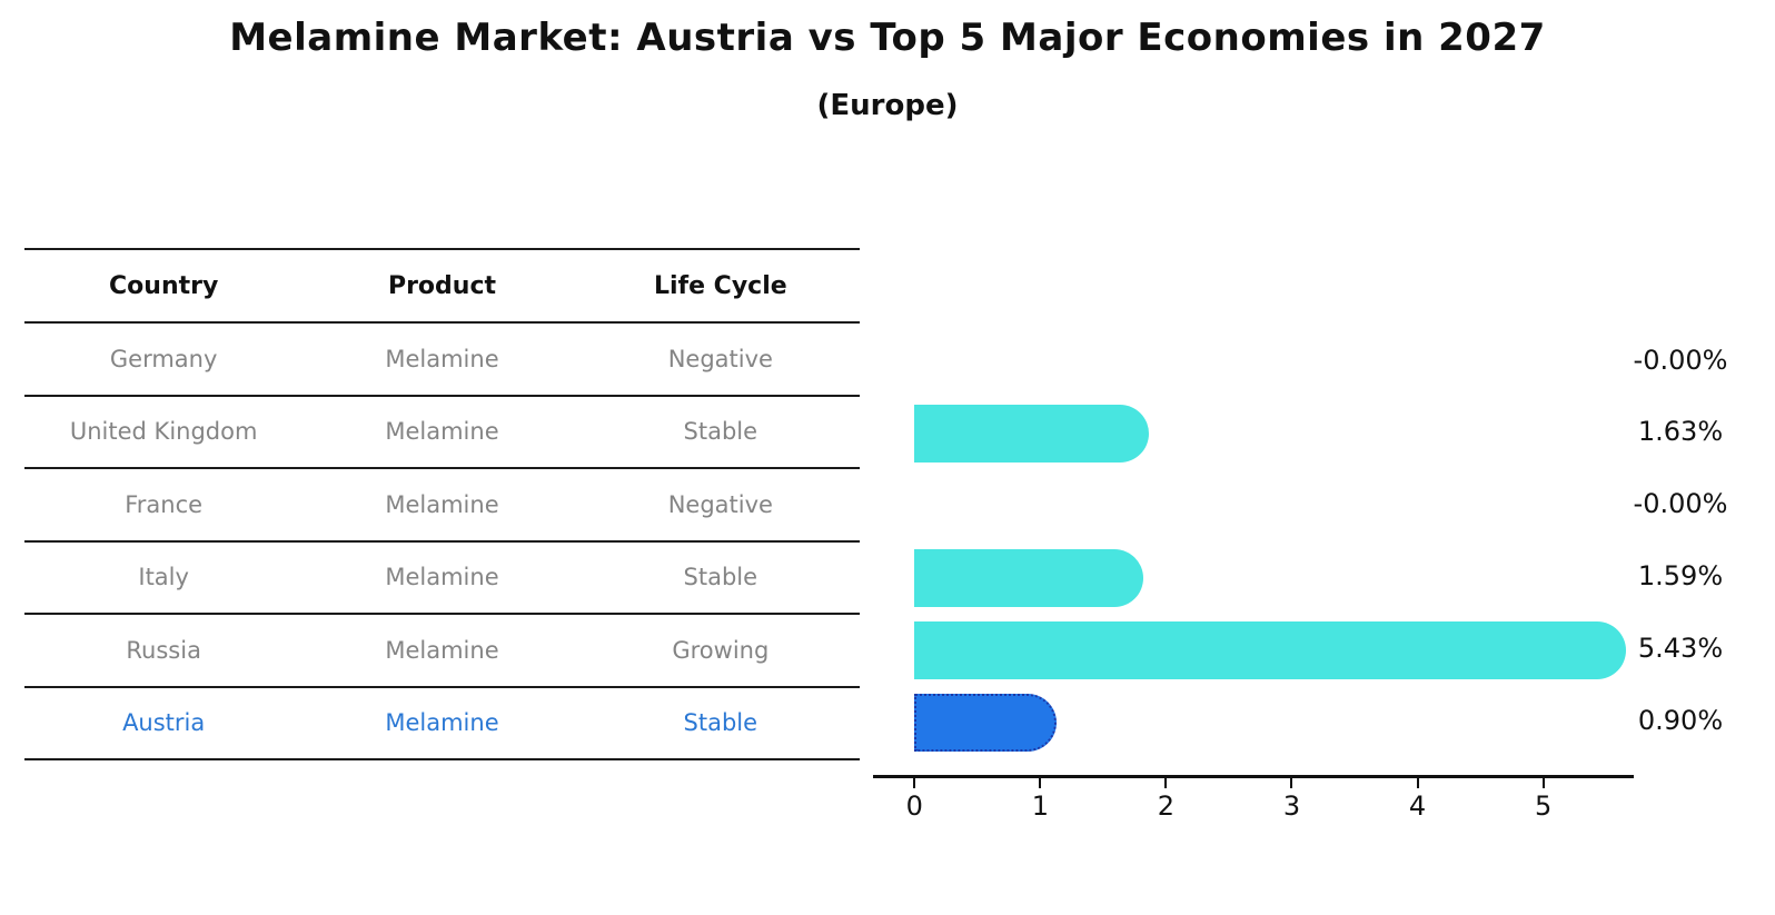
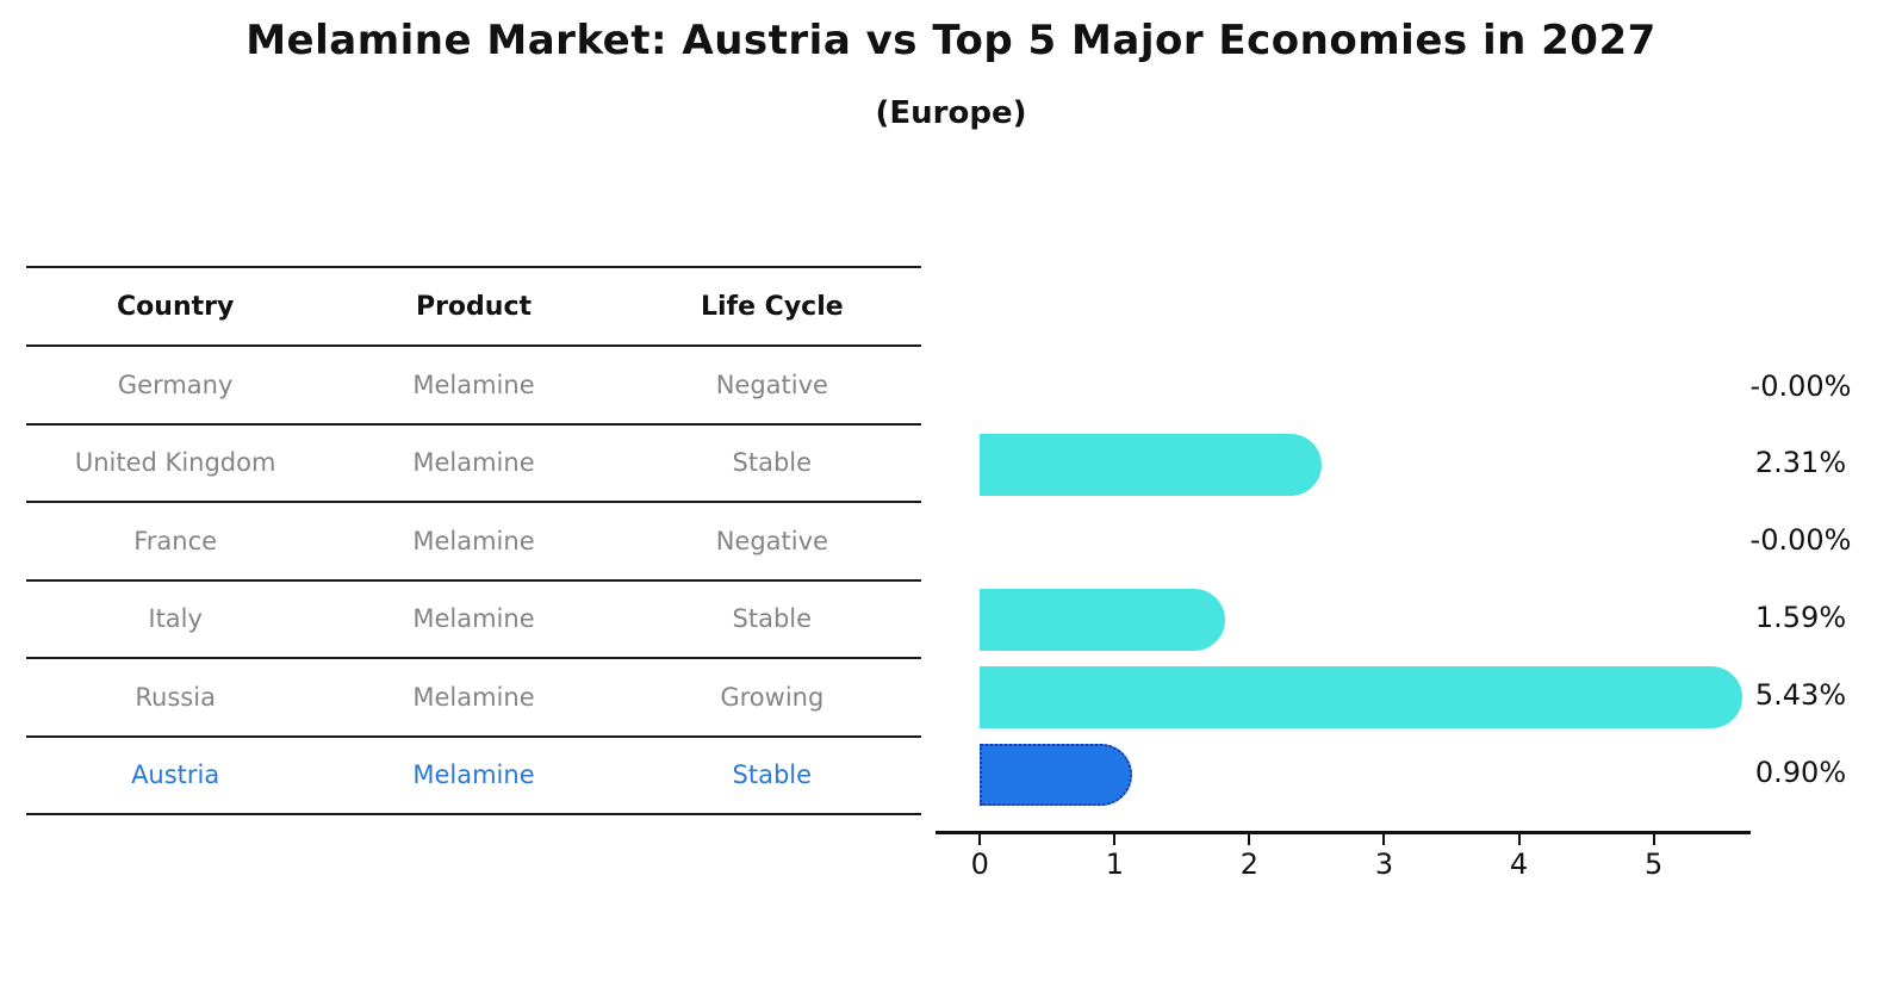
United Kingdom: 1.63% -> 2.31%
